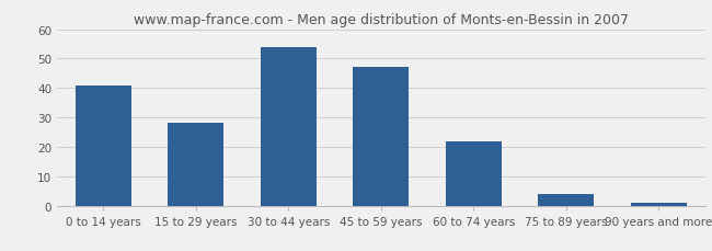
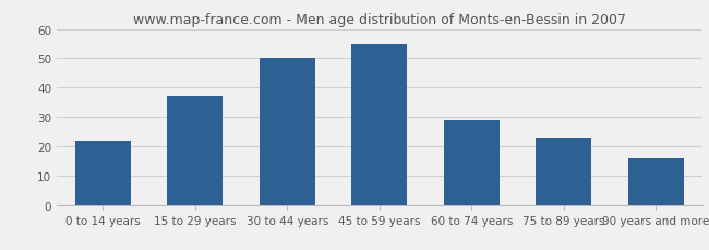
0 to 14 years: 41 -> 22
15 to 29 years: 28 -> 37
30 to 44 years: 54 -> 50
45 to 59 years: 47 -> 55
60 to 74 years: 22 -> 29
75 to 89 years: 4 -> 23
90 years and more: 1 -> 16
